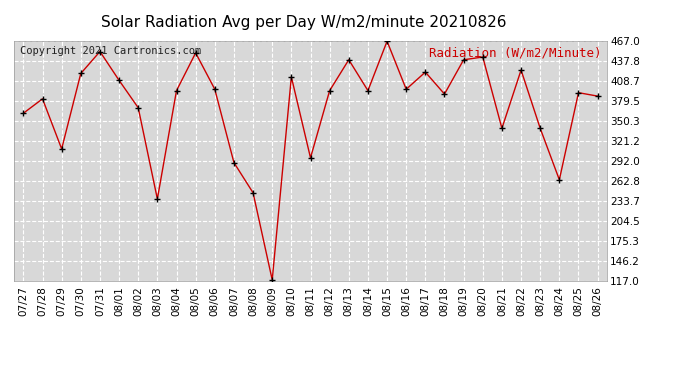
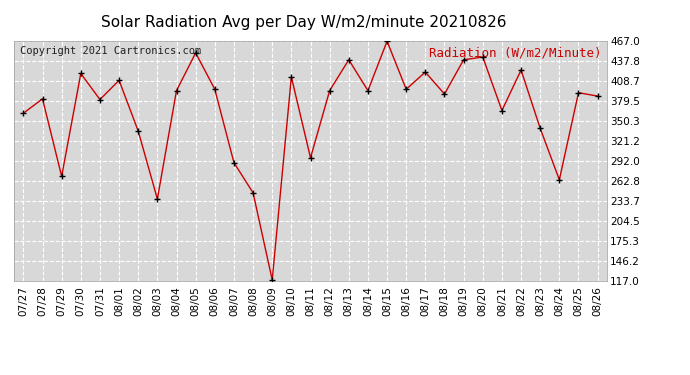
07/29: 310 -> 270
07/31: 452 -> 382
08/02: 370 -> 336
08/21: 340 -> 366
